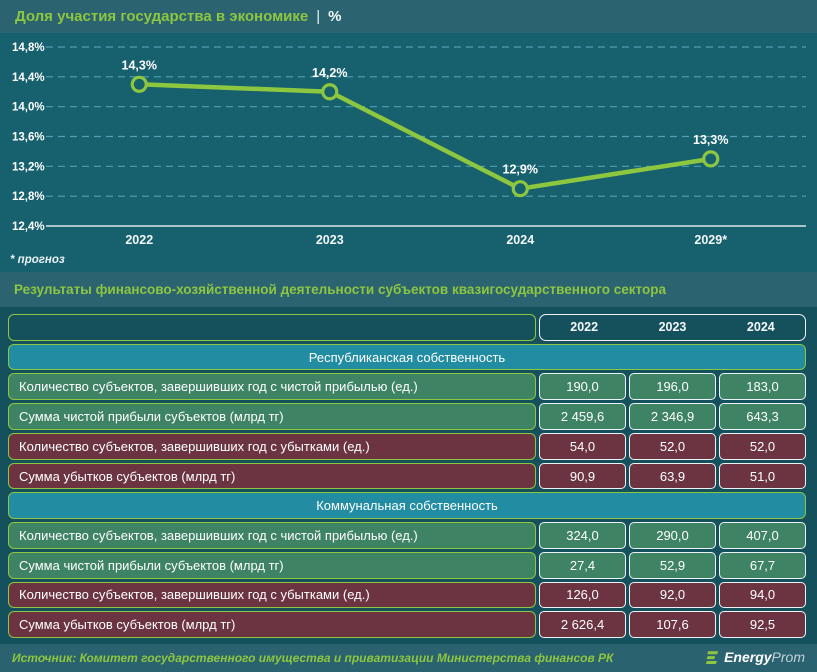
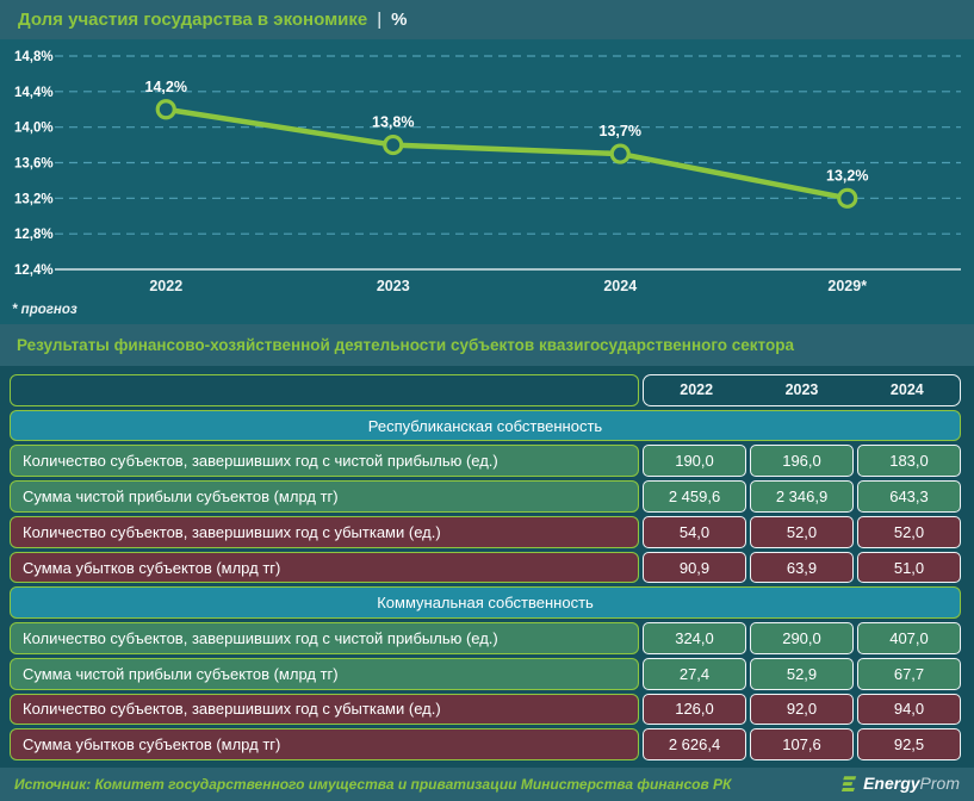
2022: 14,3% -> 14,2%
2023: 14,2% -> 13,8%
2024: 12,9% -> 13,7%
2029*: 13,3% -> 13,2%
